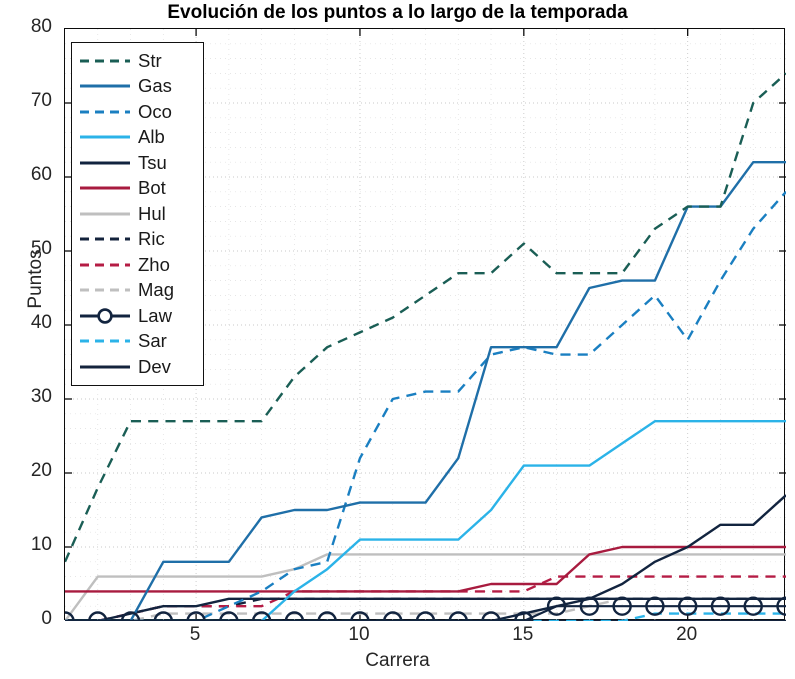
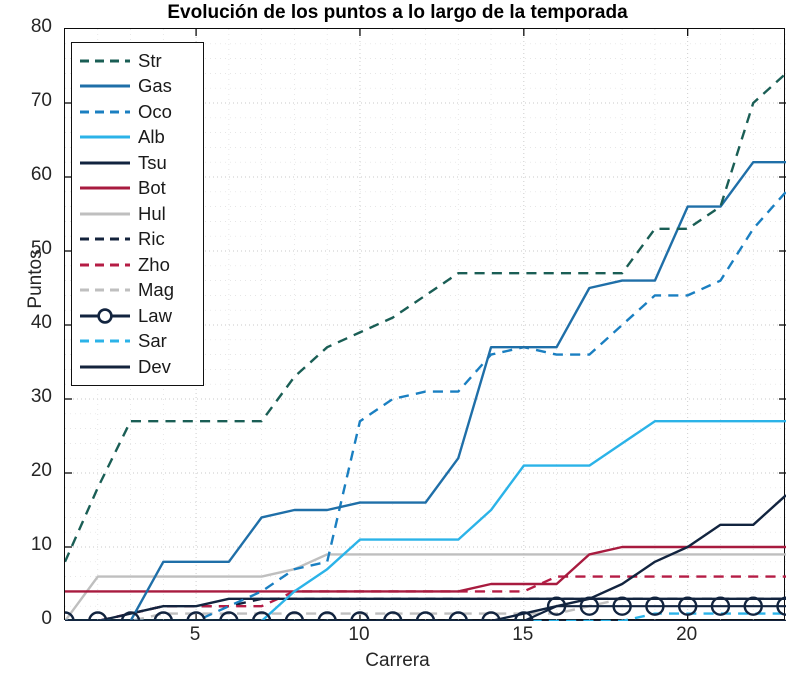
Oco/10: 22 -> 27
Str/15: 51 -> 47
Str/20: 56 -> 53
Oco/20: 38 -> 44
